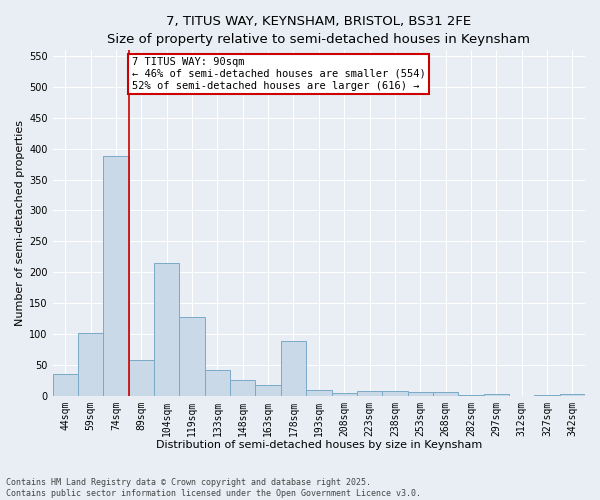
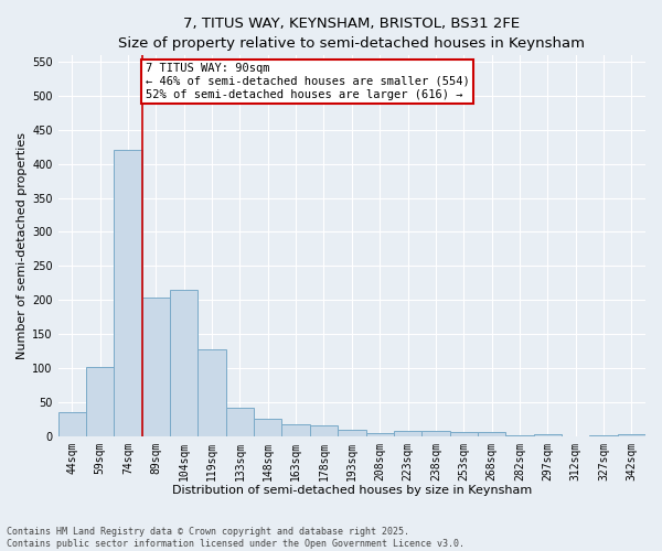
74sqm: 388 -> 420
89sqm: 58 -> 204
178sqm: 88 -> 15
